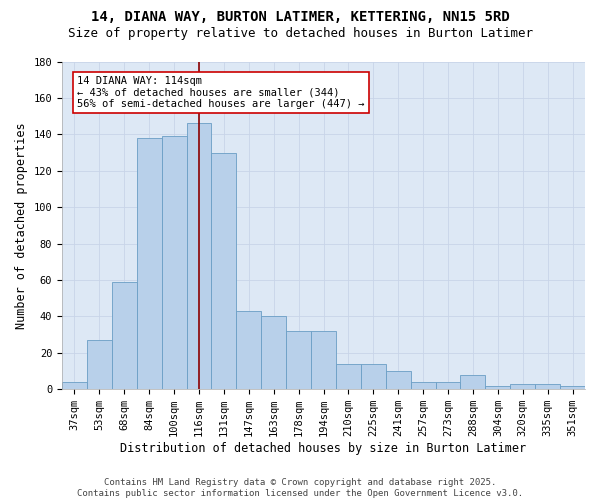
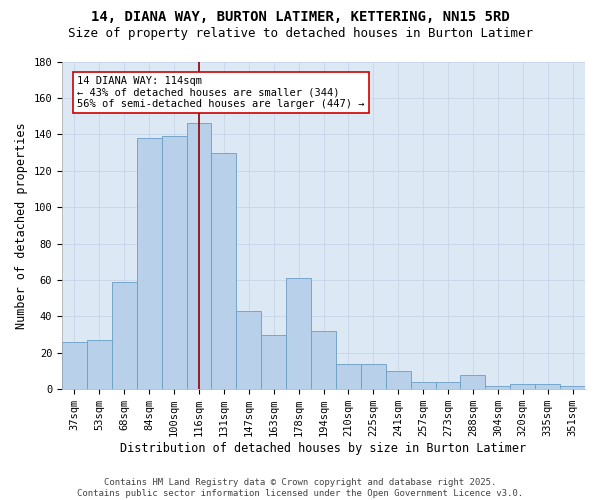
37sqm: 4 -> 26
163sqm: 40 -> 30
178sqm: 32 -> 61
